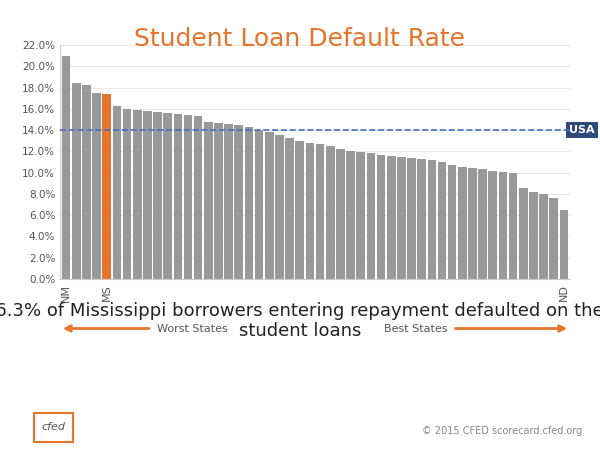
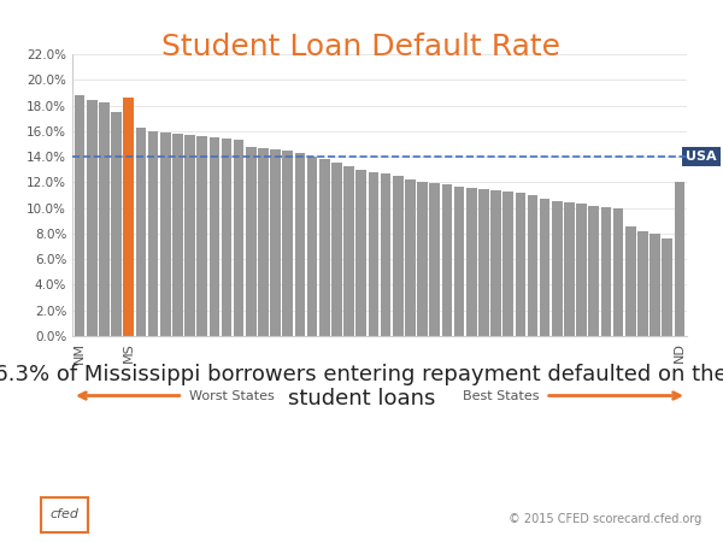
NM: 21.0% -> 18.8%
MS: 17.4% -> 18.6%
ND: 6.5% -> 12.0%
